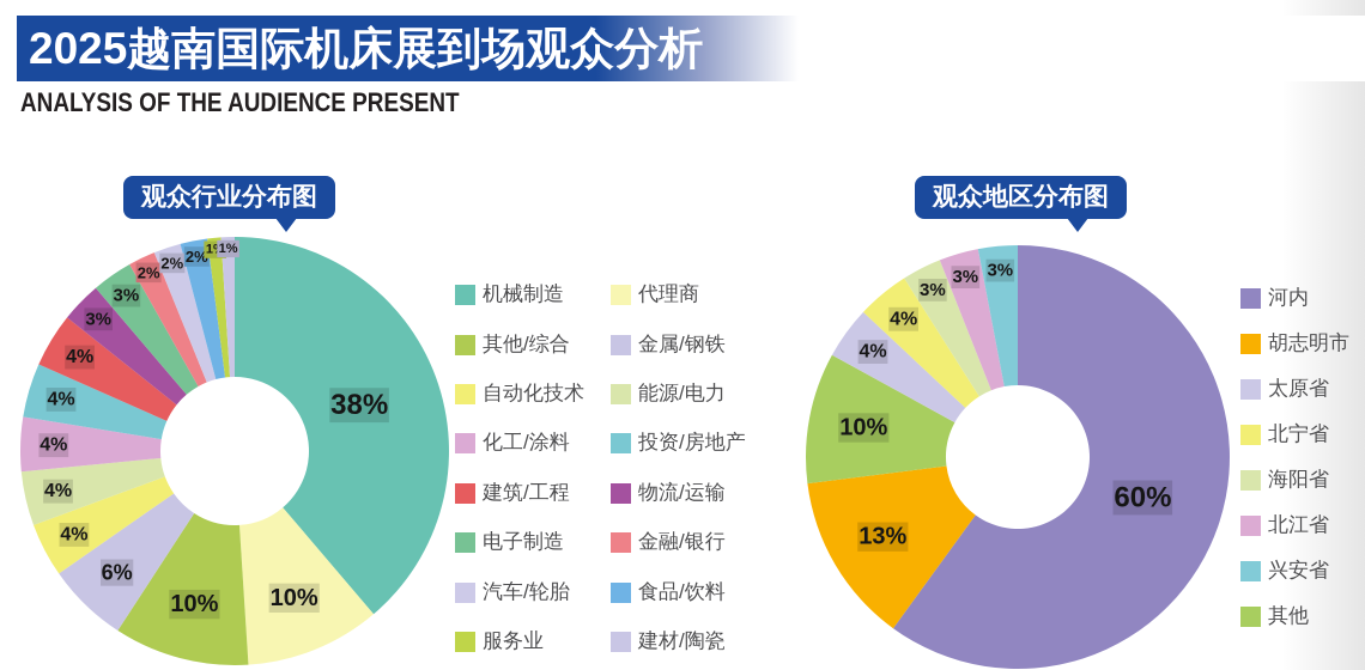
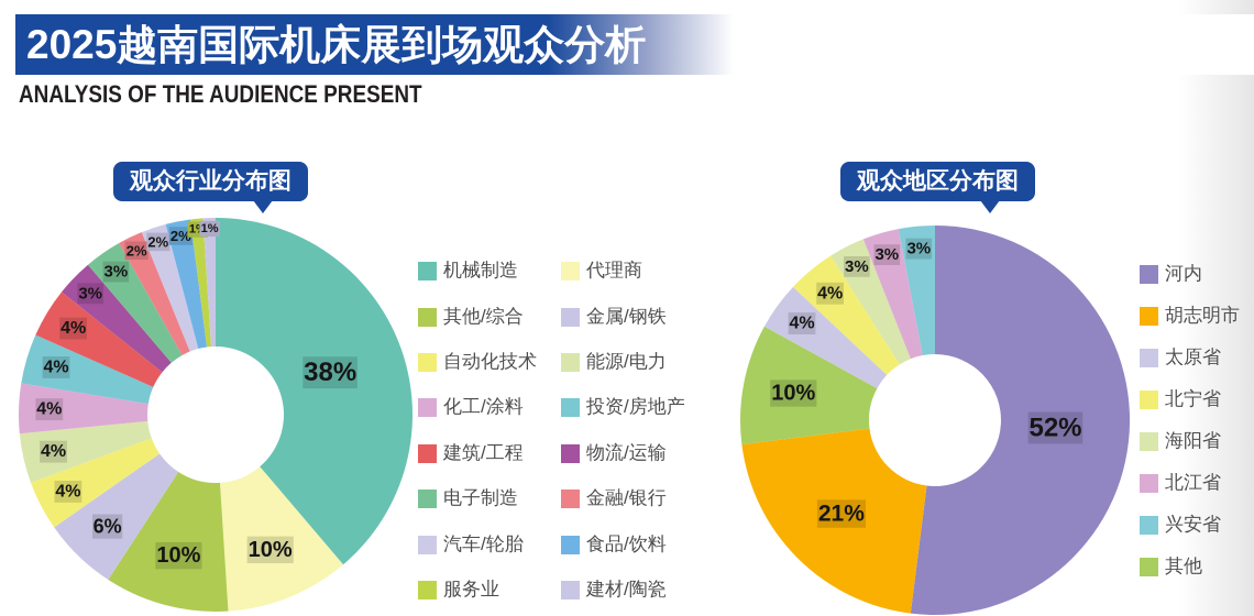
观众地区分布图/河内: 60% -> 52%
观众地区分布图/胡志明市: 13% -> 21%
